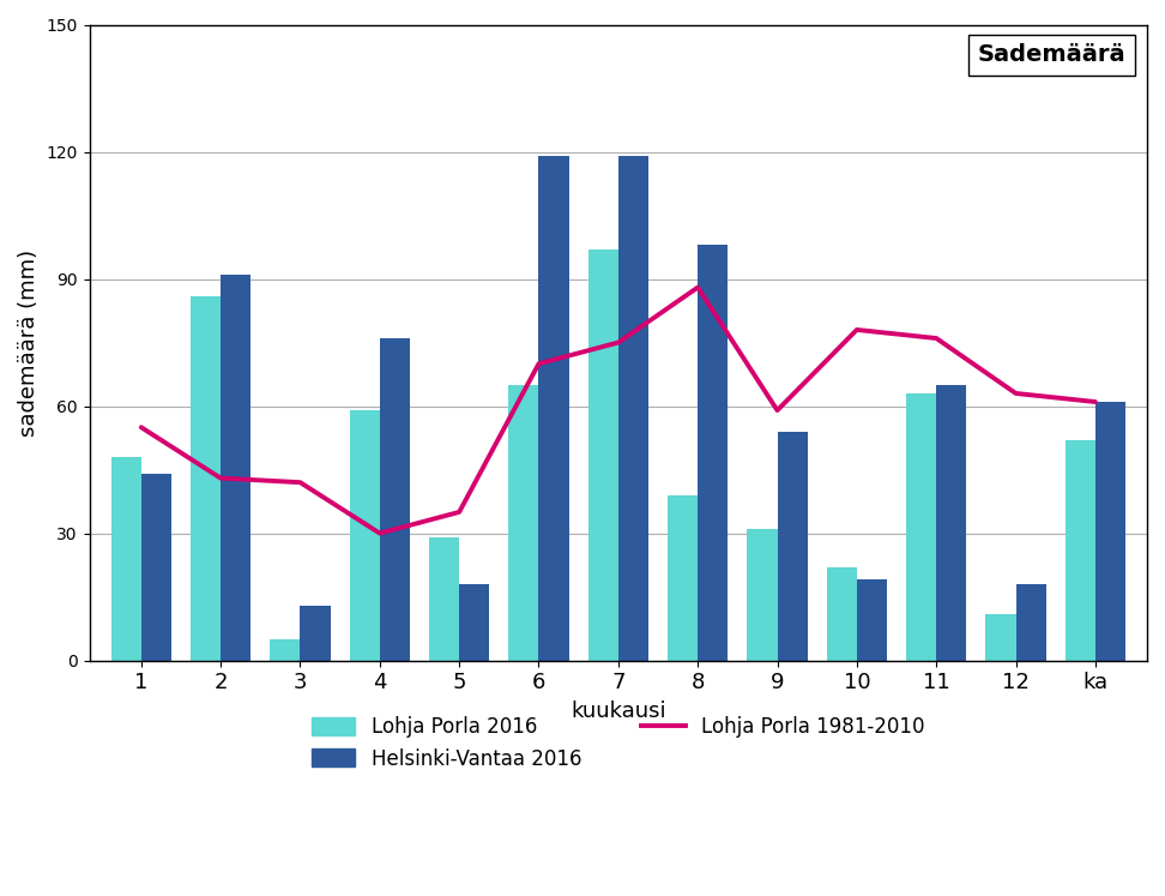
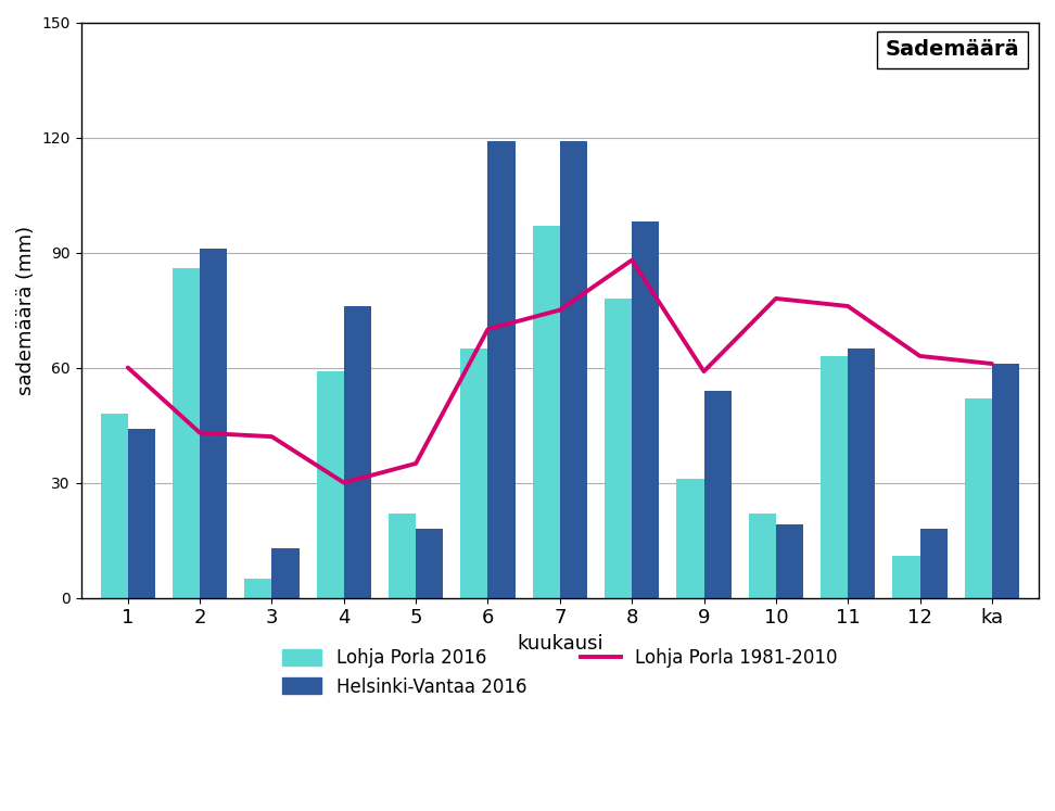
Lohja Porla 1981-2010/1: 55 -> 60
Lohja Porla 2016/5: 29 -> 22
Lohja Porla 2016/8: 39 -> 78
